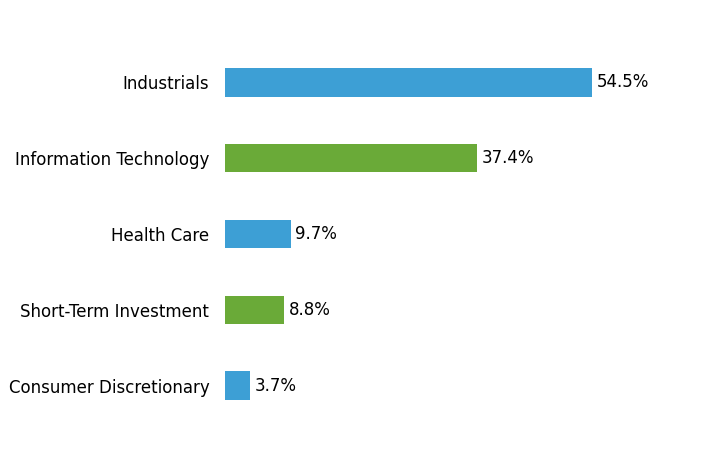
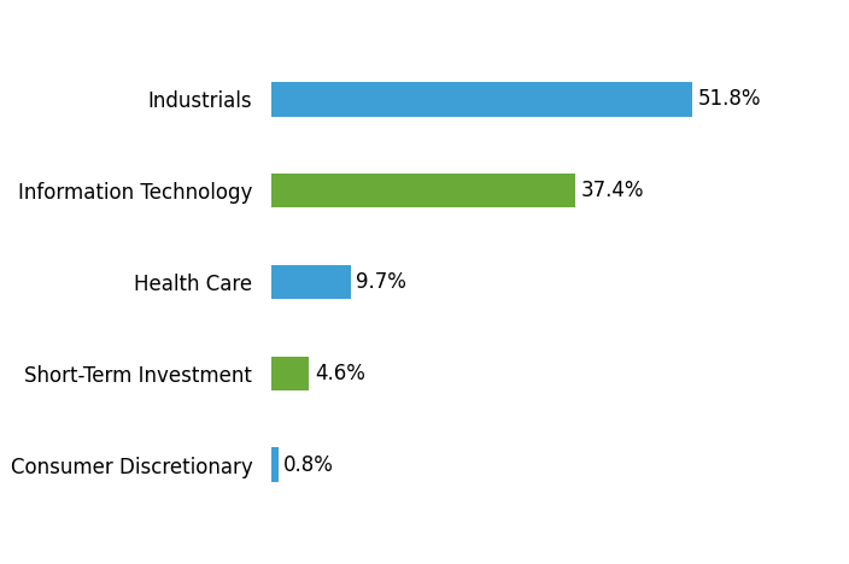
Industrials: 54.5% -> 51.8%
Short-Term Investment: 8.8% -> 4.6%
Consumer Discretionary: 3.7% -> 0.8%
